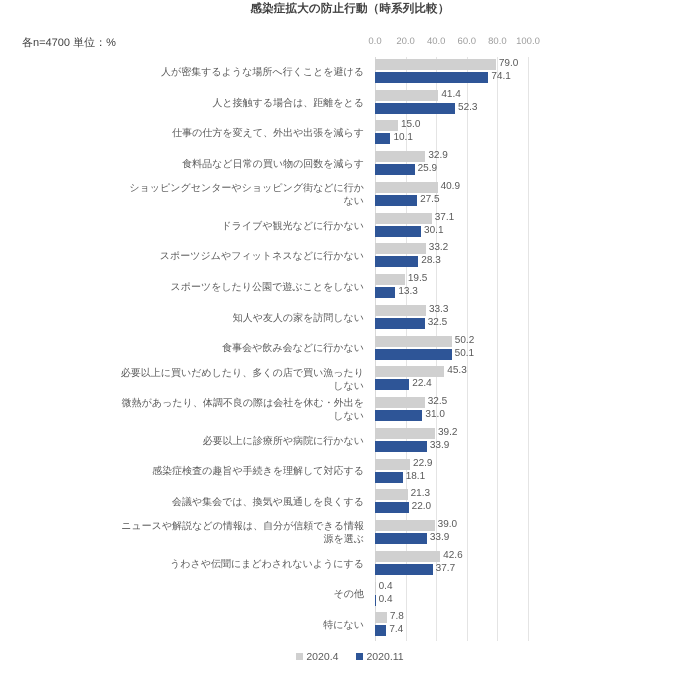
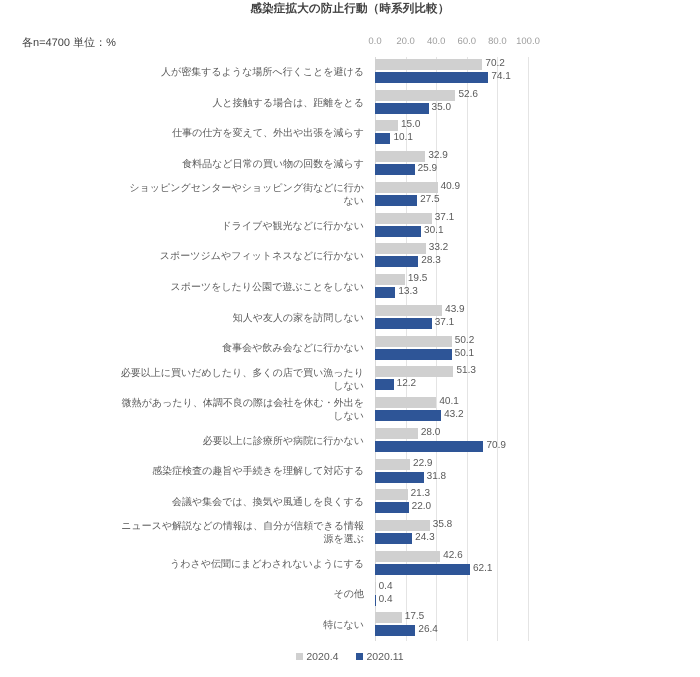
2020.4/人が密集するような場所へ行くことを避ける: 79.0 -> 70.2
2020.4/人と接触する場合は、距離をとる: 41.4 -> 52.6
2020.11/人と接触する場合は、距離をとる: 52.3 -> 35.0
2020.4/知人や友人の家を訪問しない: 33.3 -> 43.9
2020.11/知人や友人の家を訪問しない: 32.5 -> 37.1
2020.4/必要以上に買いだめしたり、多くの店で買い漁ったりしない: 45.3 -> 51.3
2020.11/必要以上に買いだめしたり、多くの店で買い漁ったりしない: 22.4 -> 12.2
2020.4/微熱があったり、体調不良の際は会社を休む・外出をしない: 32.5 -> 40.1
2020.11/微熱があったり、体調不良の際は会社を休む・外出をしない: 31.0 -> 43.2
2020.4/必要以上に診療所や病院に行かない: 39.2 -> 28.0
2020.11/必要以上に診療所や病院に行かない: 33.9 -> 70.9
2020.11/感染症検査の趣旨や手続きを理解して対応する: 18.1 -> 31.8
2020.4/ニュースや解説などの情報は、自分が信頼できる情報源を選ぶ: 39.0 -> 35.8
2020.11/ニュースや解説などの情報は、自分が信頼できる情報源を選ぶ: 33.9 -> 24.3
2020.11/うわさや伝聞にまどわされないようにする: 37.7 -> 62.1
2020.4/特にない: 7.8 -> 17.5
2020.11/特にない: 7.4 -> 26.4
